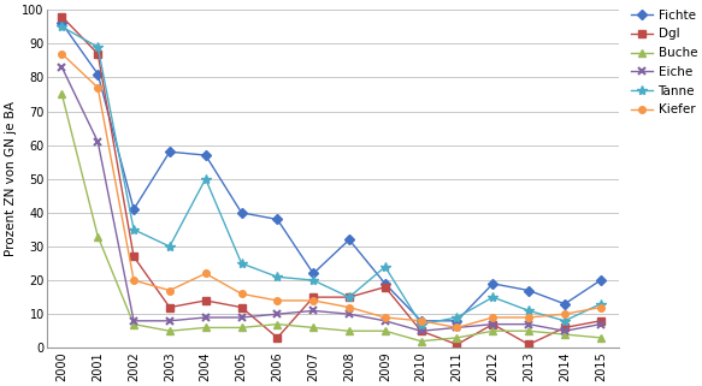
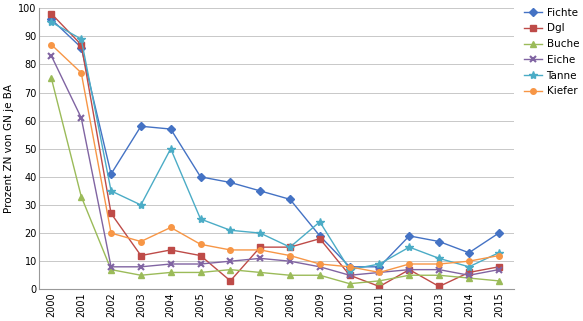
Fichte/2001: 81 -> 86
Fichte/2007: 22 -> 35
